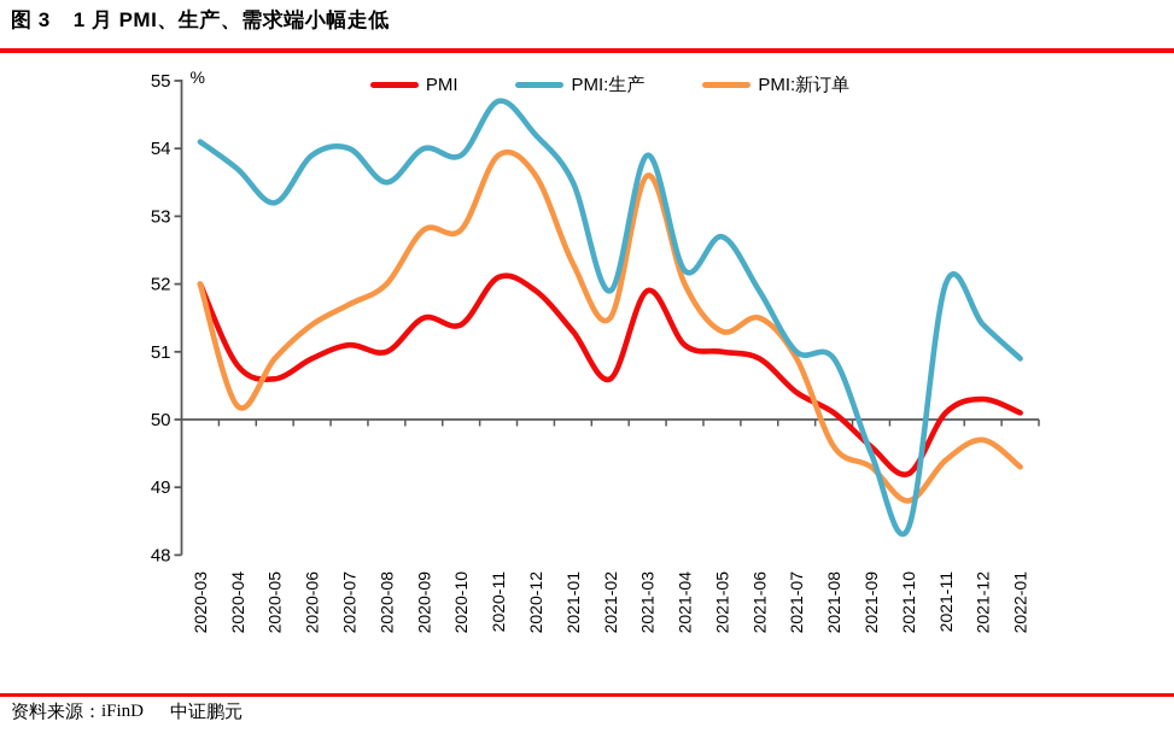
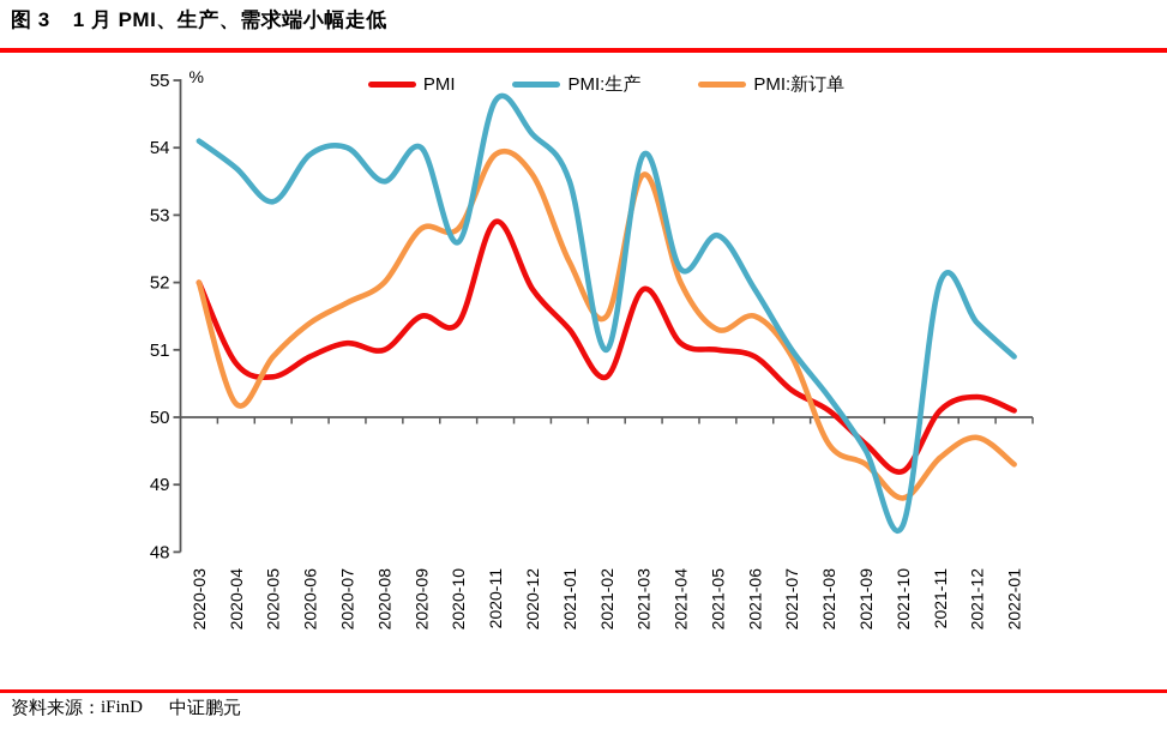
PMI:生产/2020-10: 53.9 -> 52.6
PMI/2020-11: 52.1 -> 52.9
PMI:生产/2021-02: 51.9 -> 51.0
PMI:生产/2021-08: 50.9 -> 50.3
